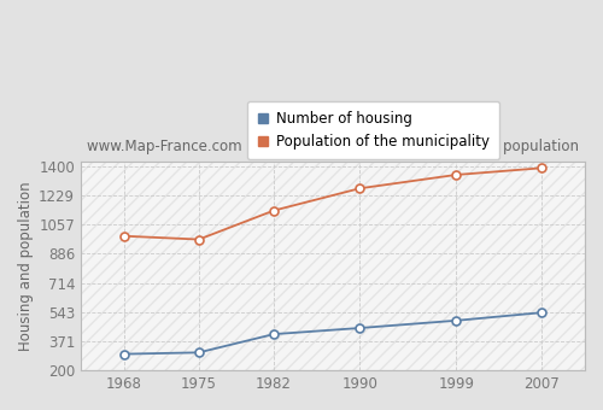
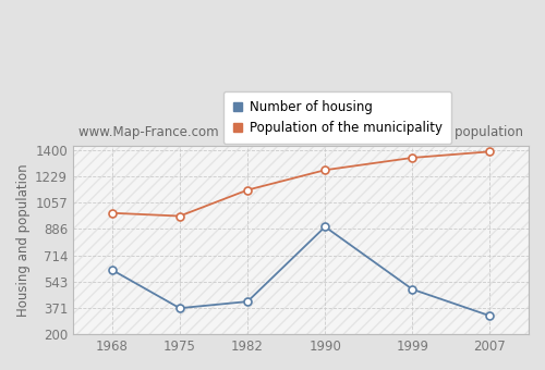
Number of housing/1968: 300 -> 620
Number of housing/1975: 300 -> 370
Number of housing/1990: 450 -> 900
Number of housing/2007: 540 -> 320
